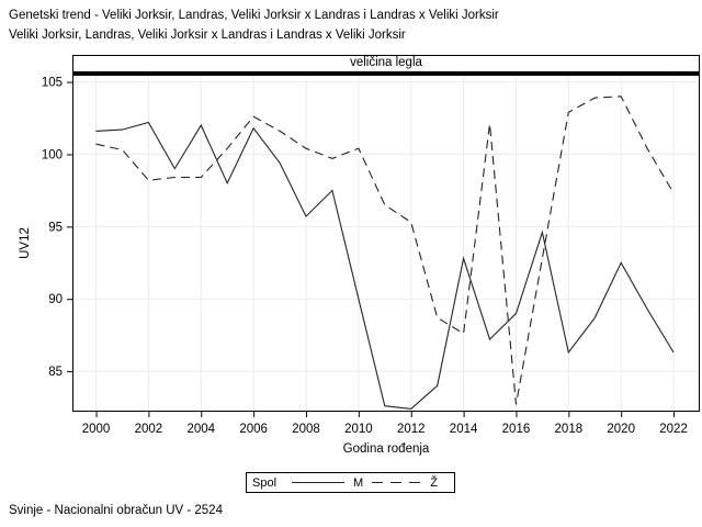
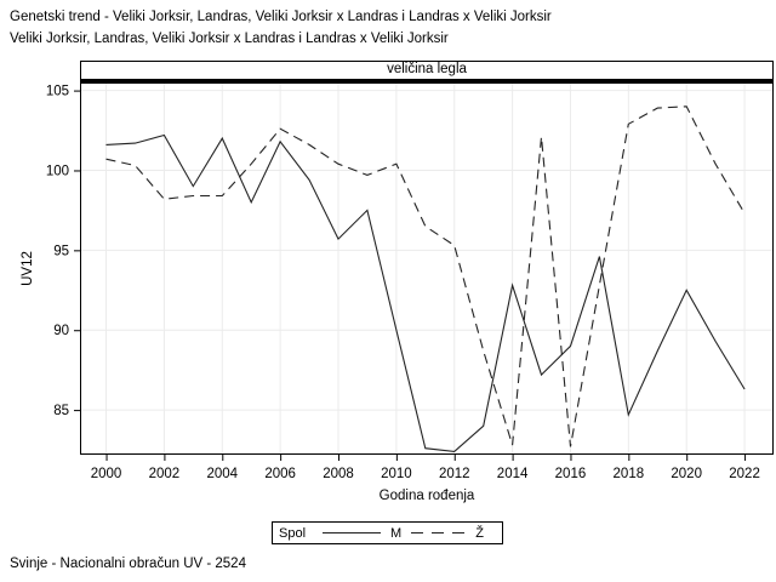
Ž/2014: 87.6 -> 82.8
M/2018: 86.3 -> 84.7
